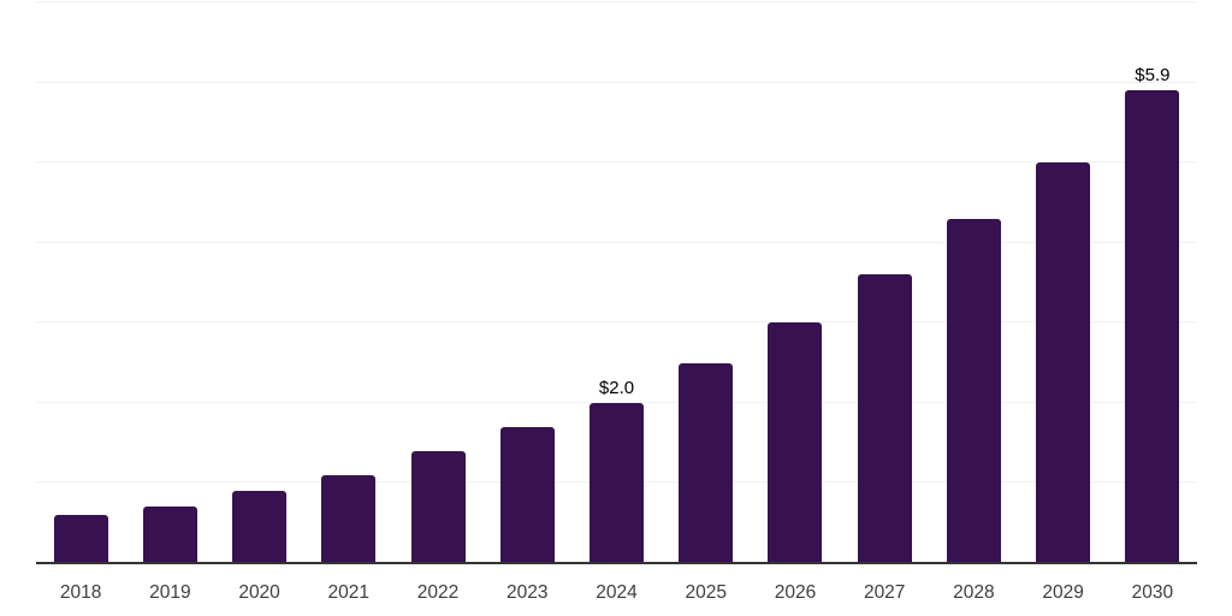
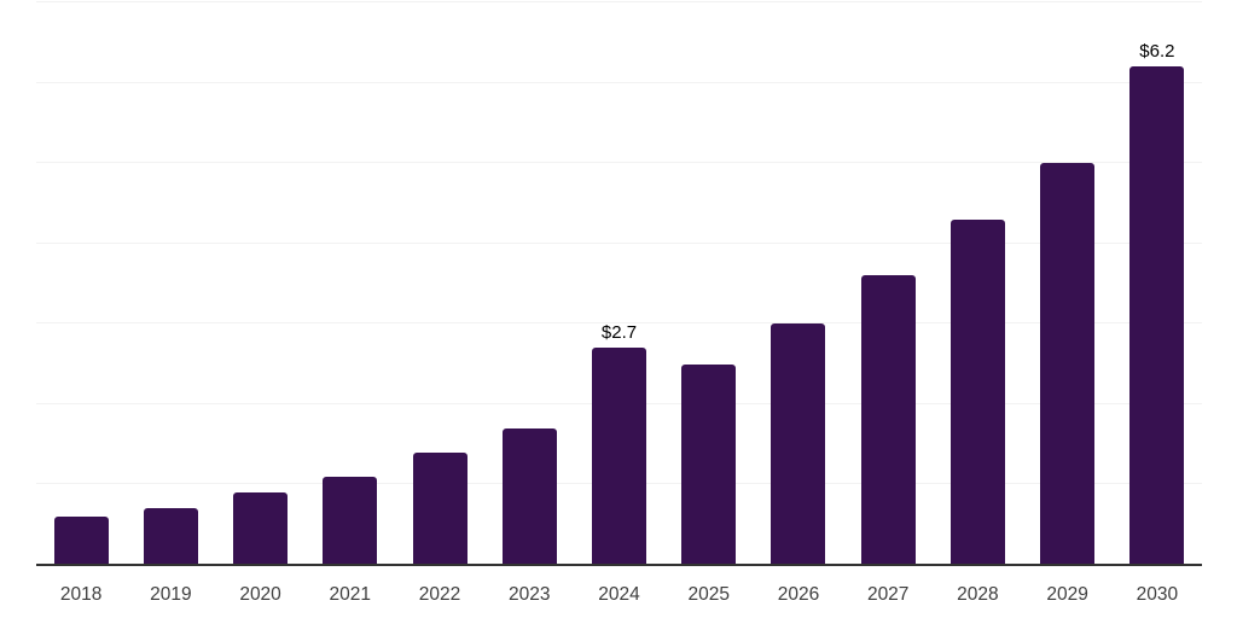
2024: $2.0 -> $2.7
2030: $5.9 -> $6.2
